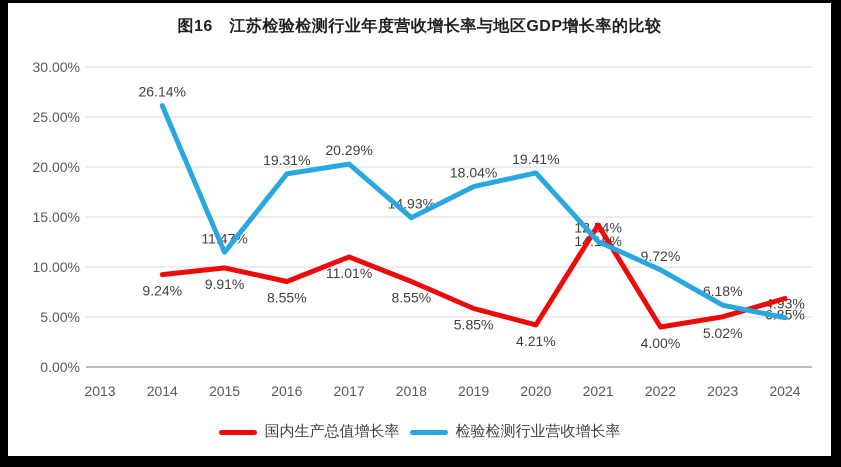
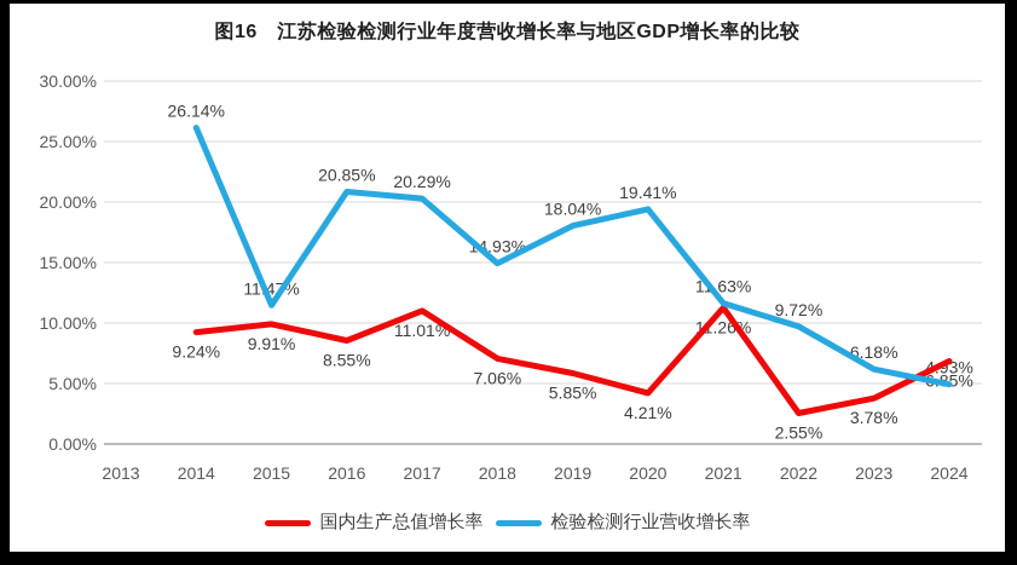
检验检测行业营收增长率/2016: 19.31% -> 20.85%
国内生产总值增长率/2018: 8.55% -> 7.06%
国内生产总值增长率/2021: 14.19% -> 11.26%
检验检测行业营收增长率/2021: 12.54% -> 11.63%
国内生产总值增长率/2022: 4.00% -> 2.55%
国内生产总值增长率/2023: 5.02% -> 3.78%
